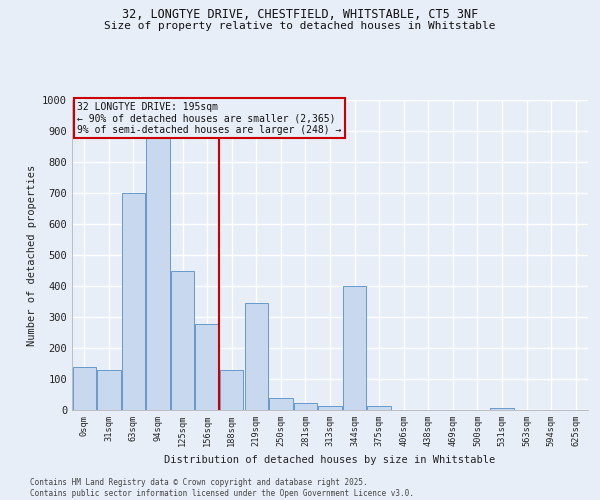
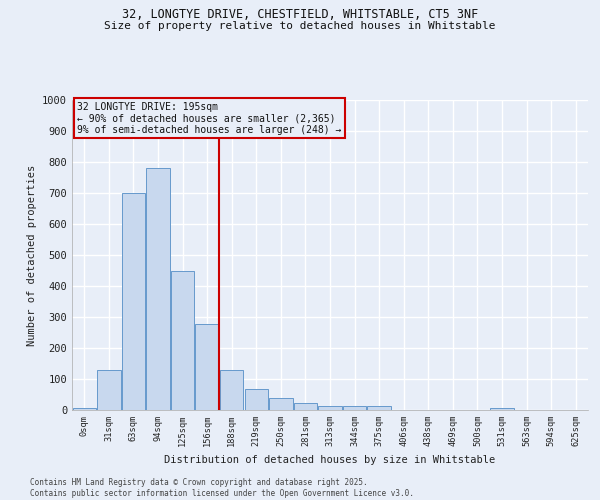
0sqm: 140 -> 5
94sqm: 885 -> 780
219sqm: 345 -> 68
344sqm: 400 -> 12
